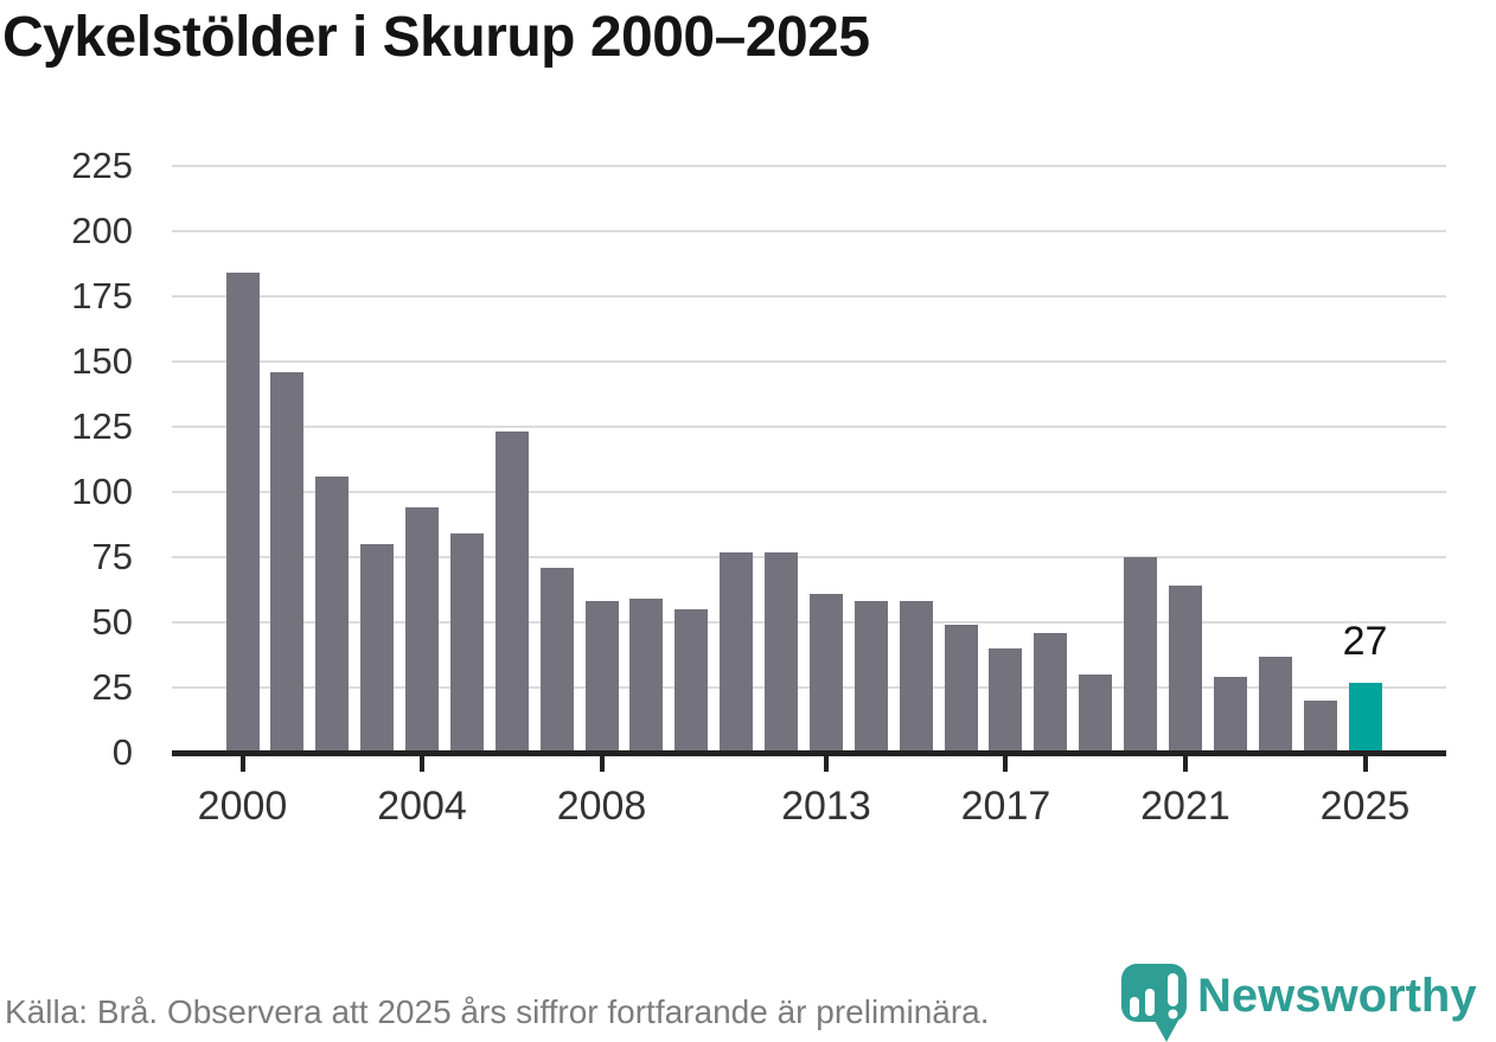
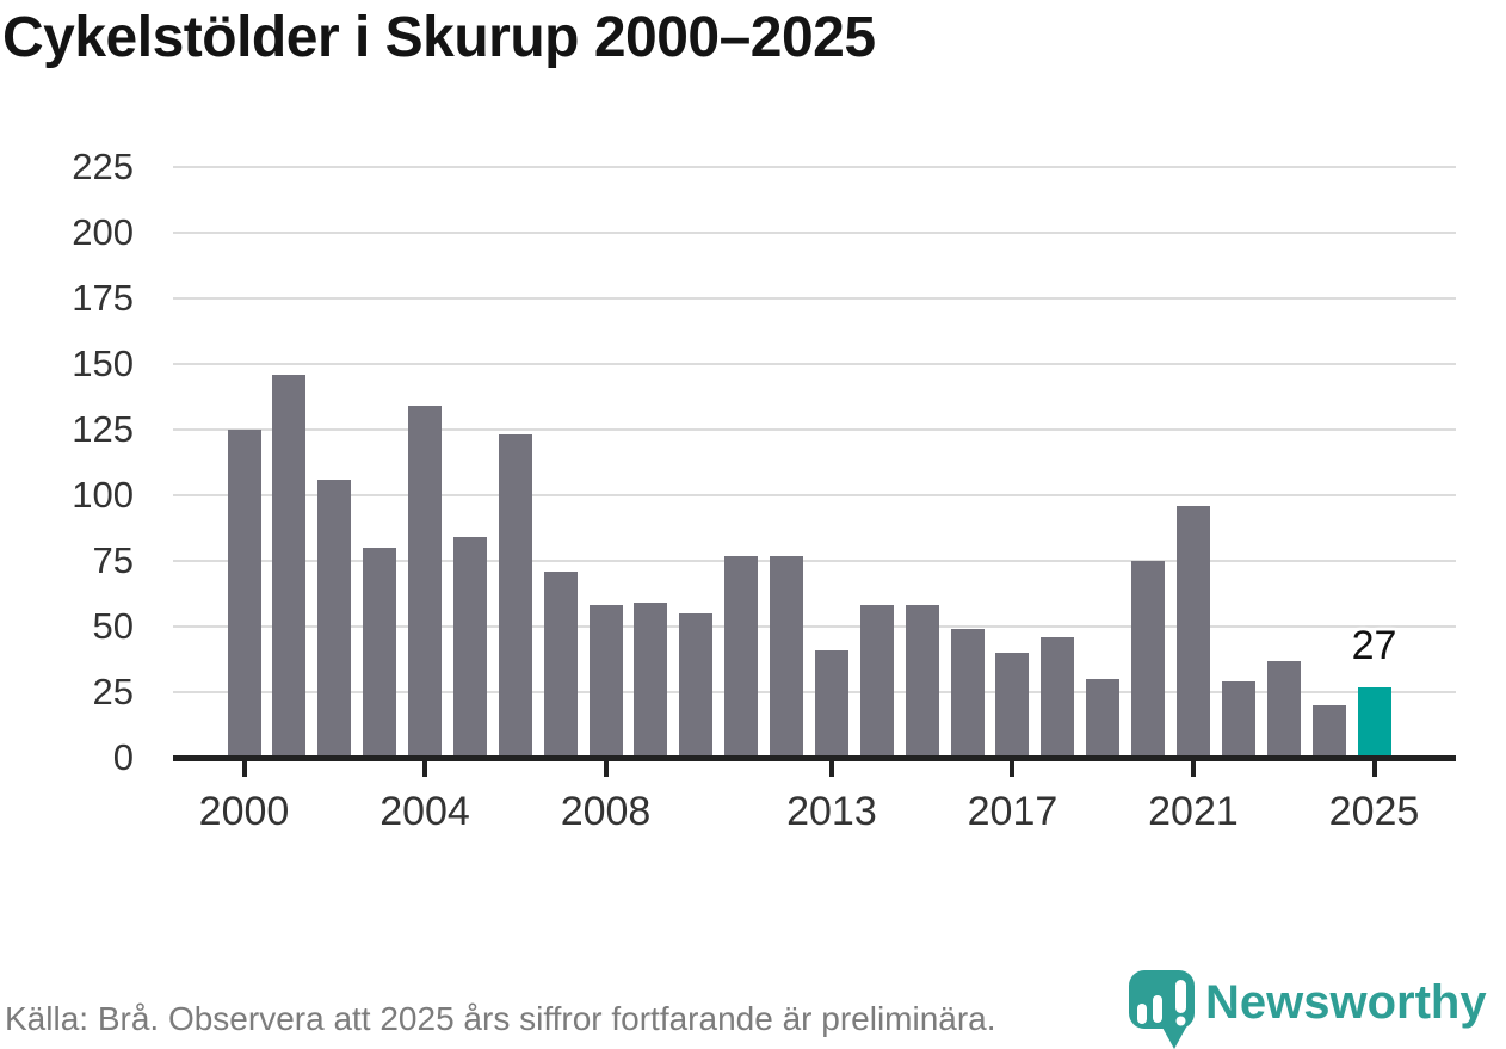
2000: 184 -> 125
2004: 94 -> 134
2013: 61 -> 41
2021: 64 -> 96
